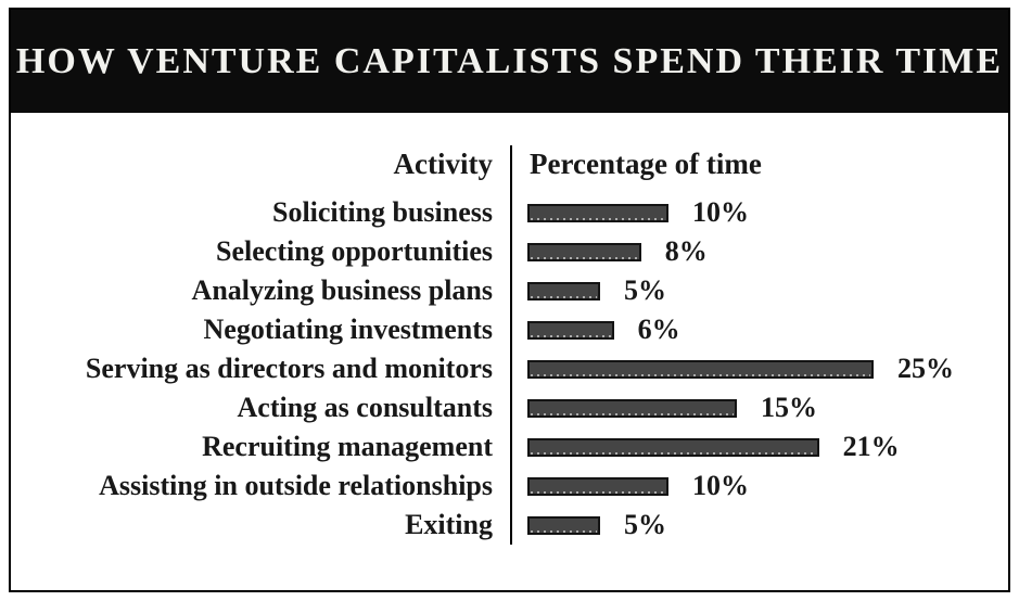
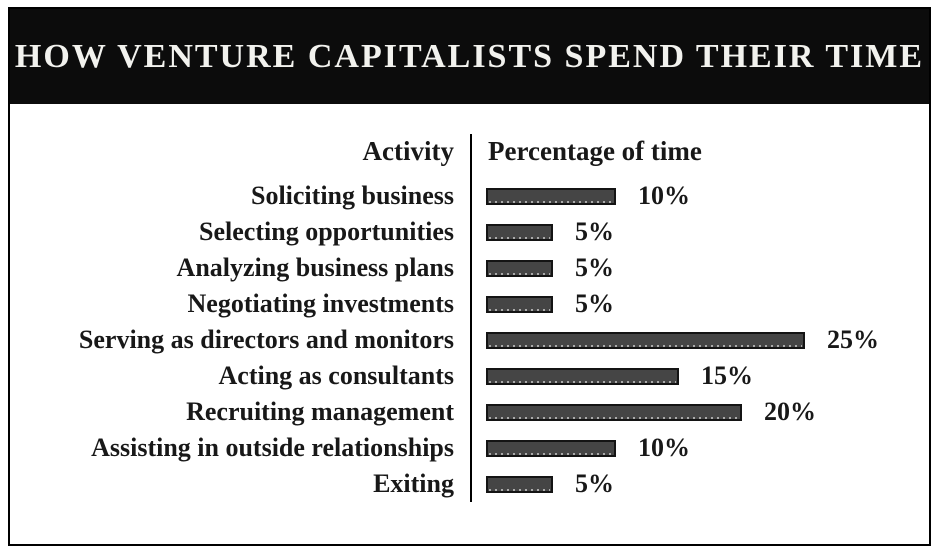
Selecting opportunities: 8% -> 5%
Negotiating investments: 6% -> 5%
Recruiting management: 21% -> 20%
